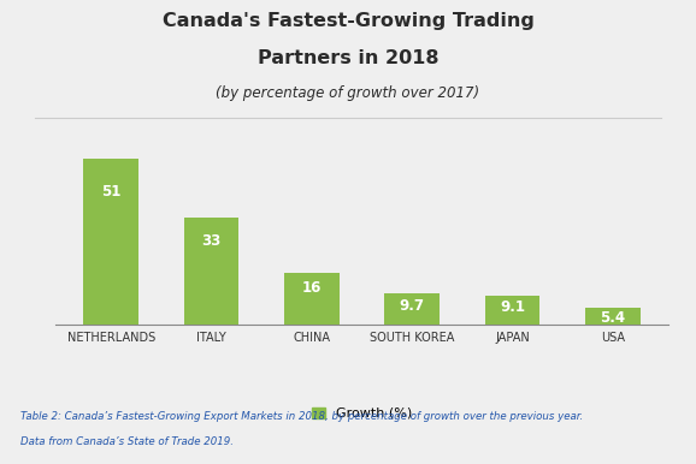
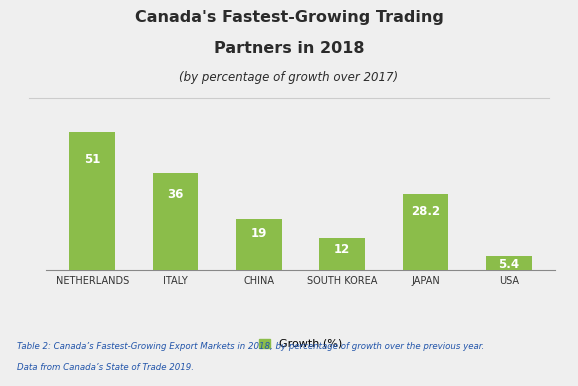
ITALY: 33 -> 36
CHINA: 16 -> 19
SOUTH KOREA: 9.7 -> 12
JAPAN: 9.1 -> 28.2
